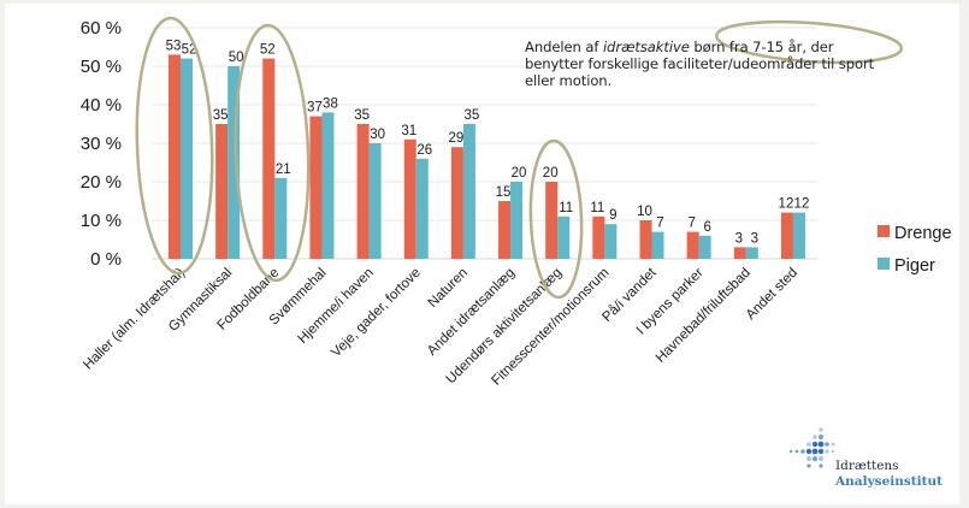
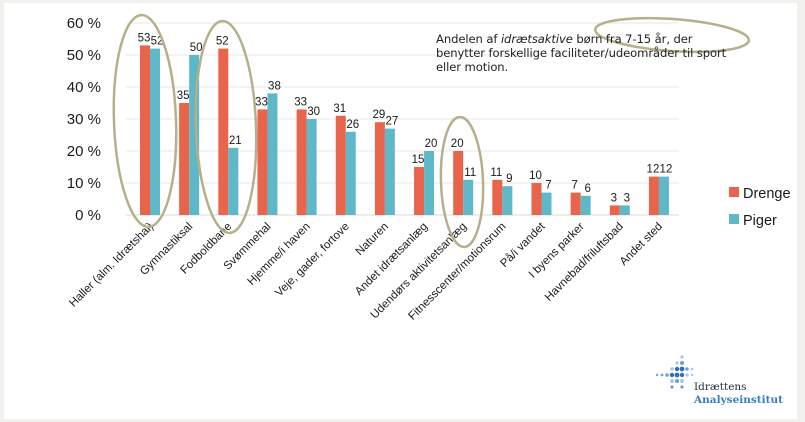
Drenge/Svømmehal: 37 -> 33
Drenge/Hjemme/i haven: 35 -> 33
Piger/Naturen: 35 -> 27
